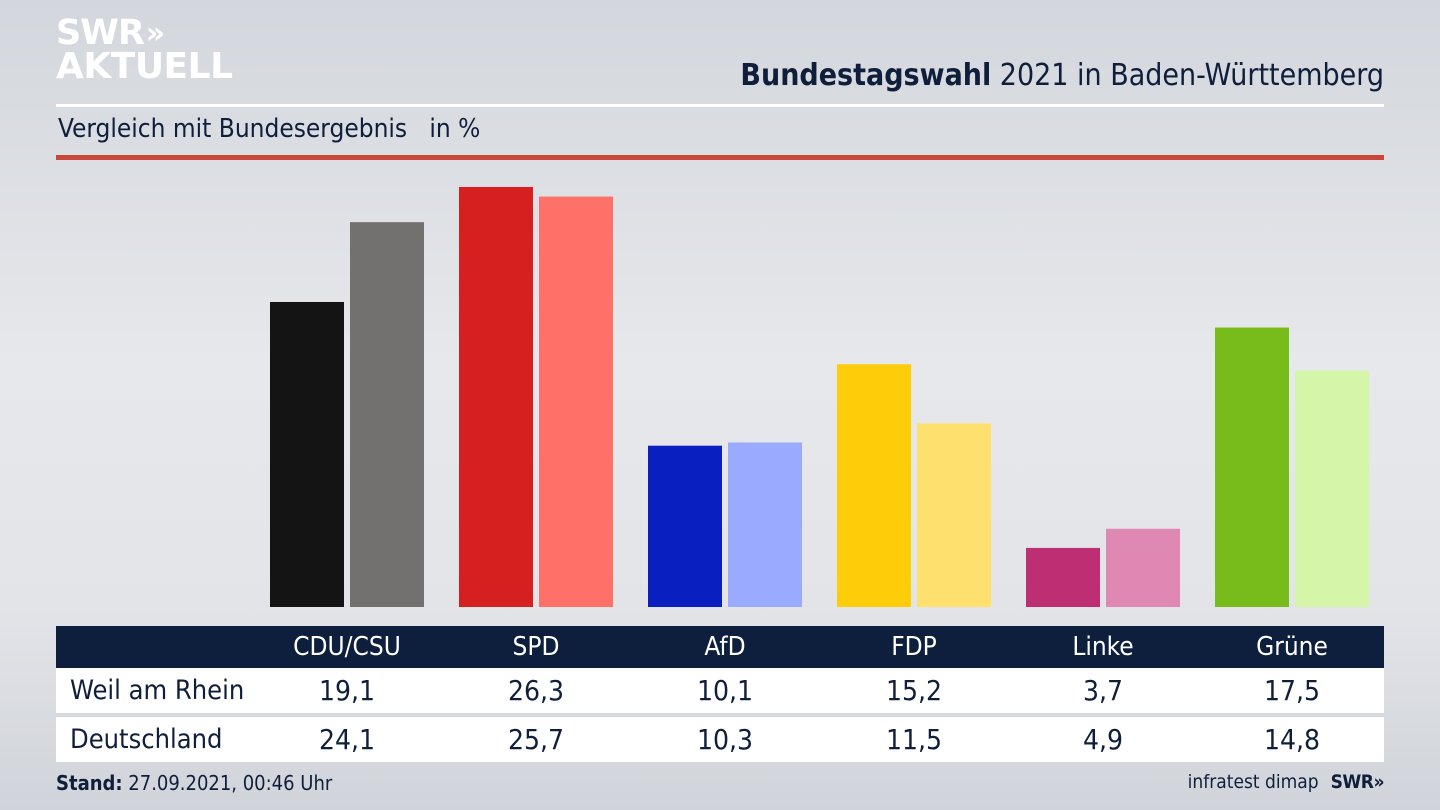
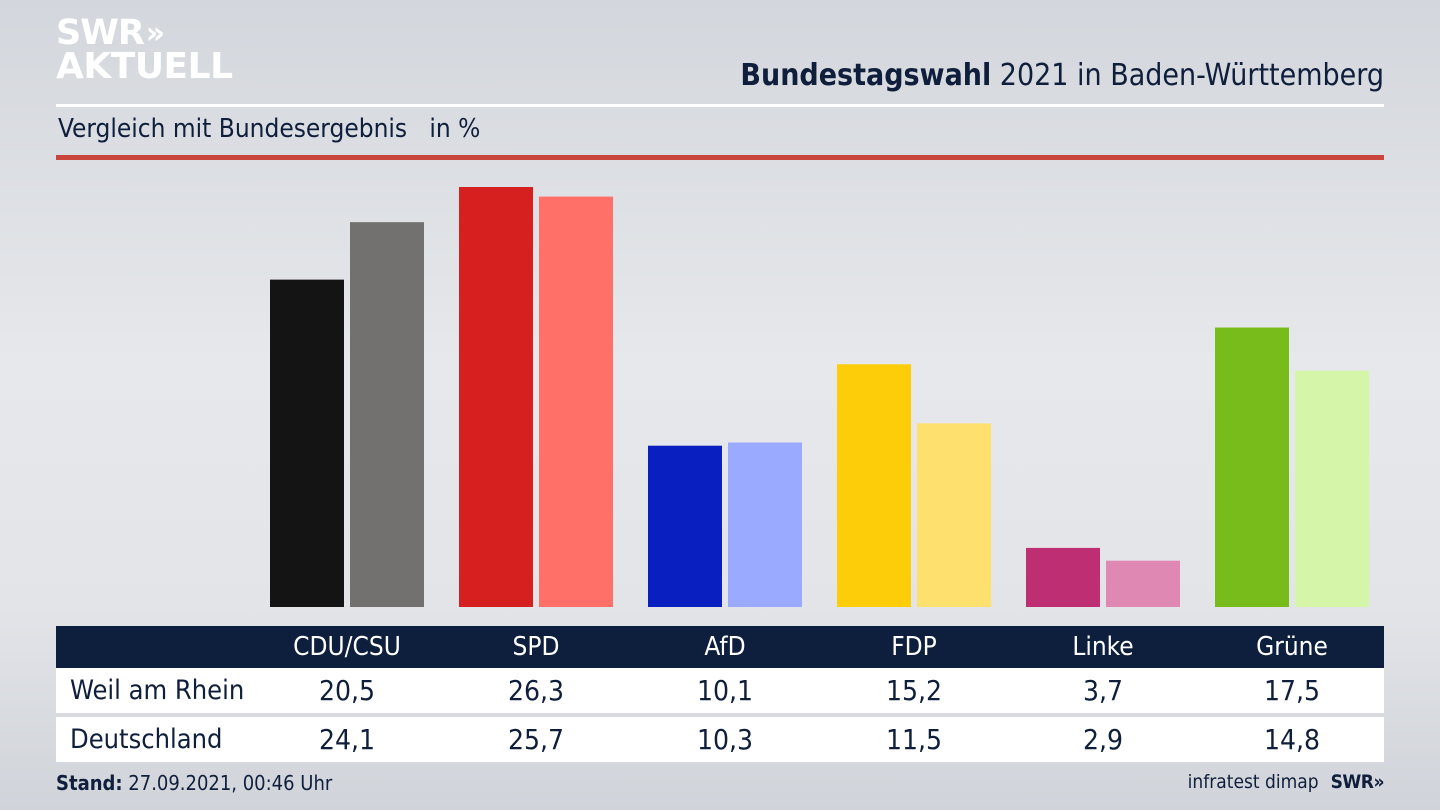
Weil am Rhein/CDU/CSU: 19,1 -> 20,5
Deutschland/Linke: 4,9 -> 2,9
